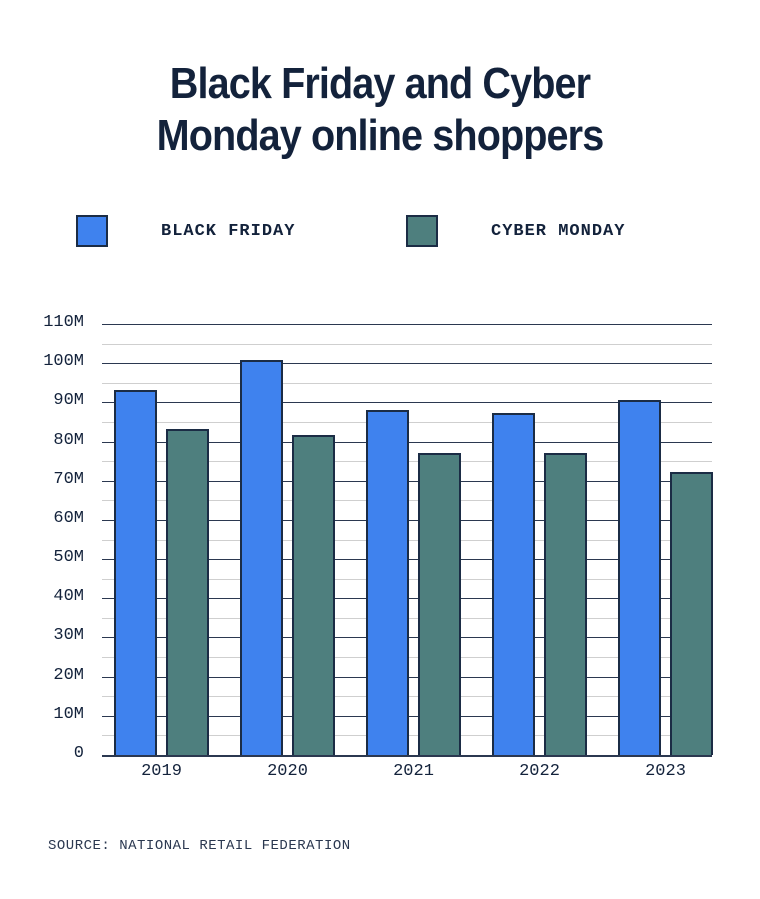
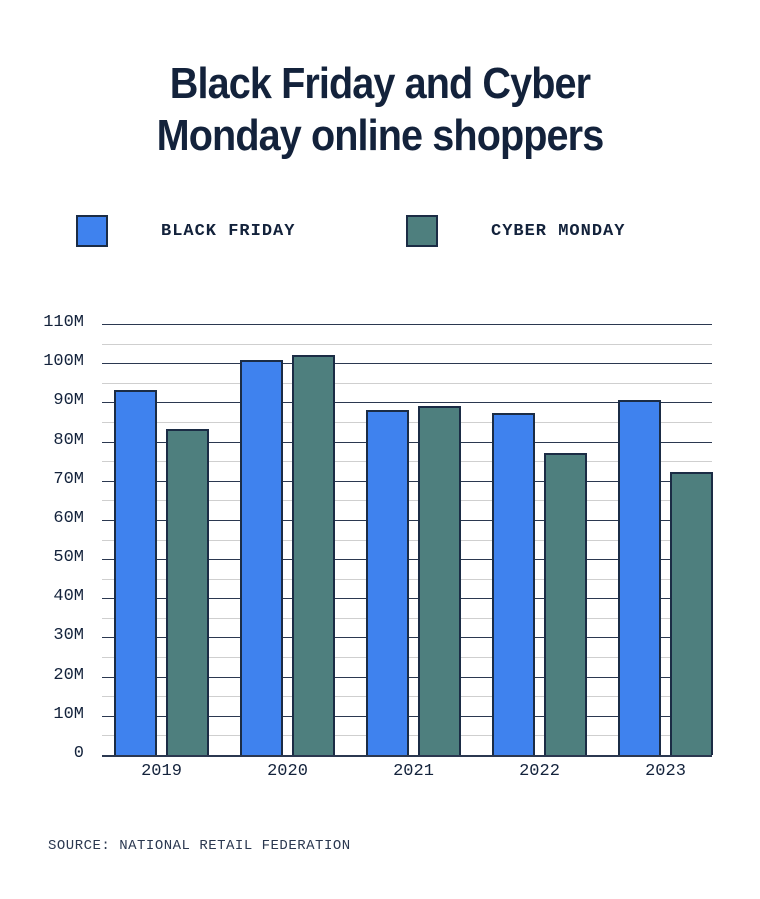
CYBER MONDAY/2020: 82M -> 102M
CYBER MONDAY/2021: 77M -> 89M
